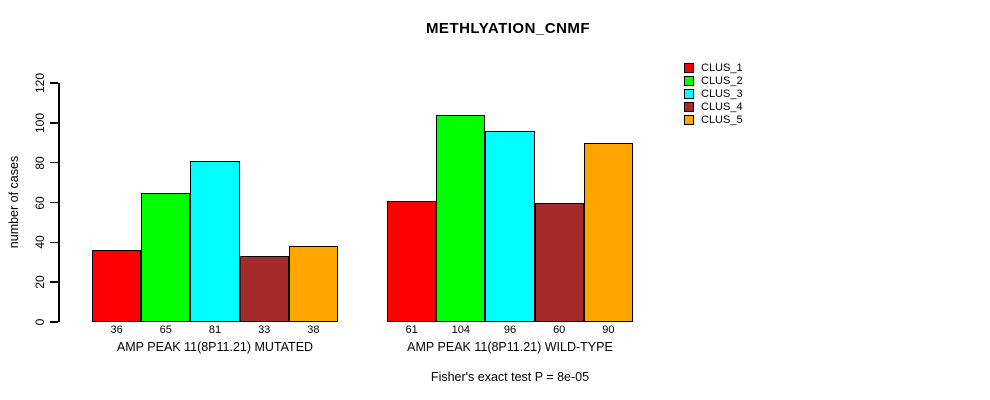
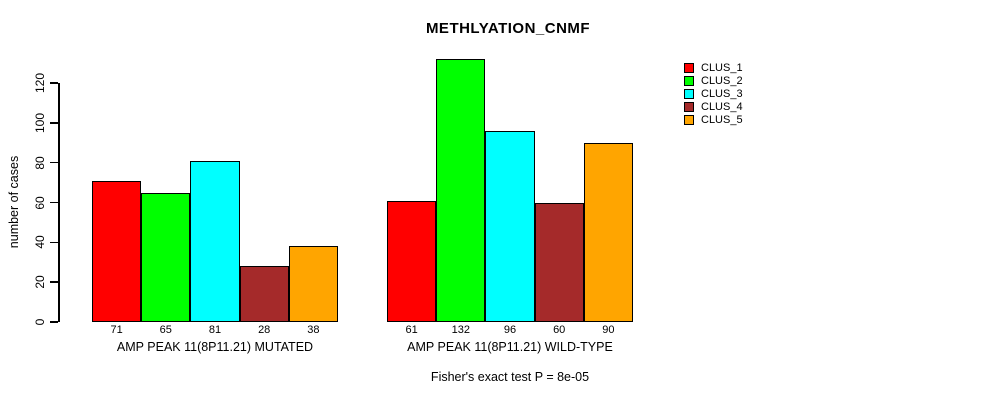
CLUS_1/AMP PEAK 11(8P11.21) MUTATED: 36 -> 71
CLUS_4/AMP PEAK 11(8P11.21) MUTATED: 33 -> 28
CLUS_2/AMP PEAK 11(8P11.21) WILD-TYPE: 104 -> 132
